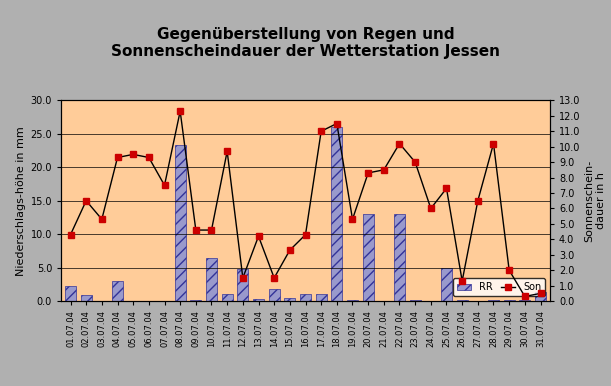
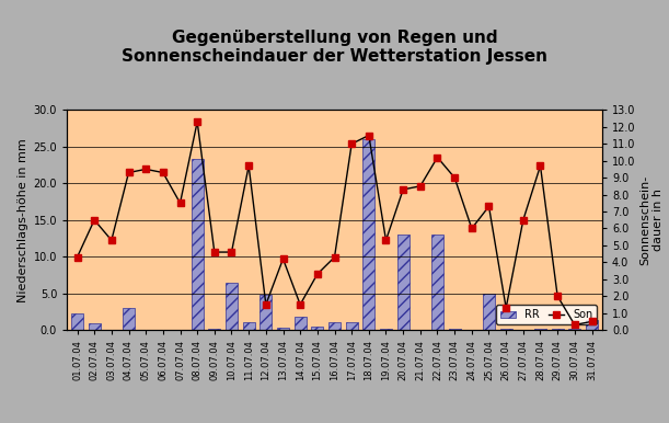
Son/28.07.04: 10.2 -> 9.7
